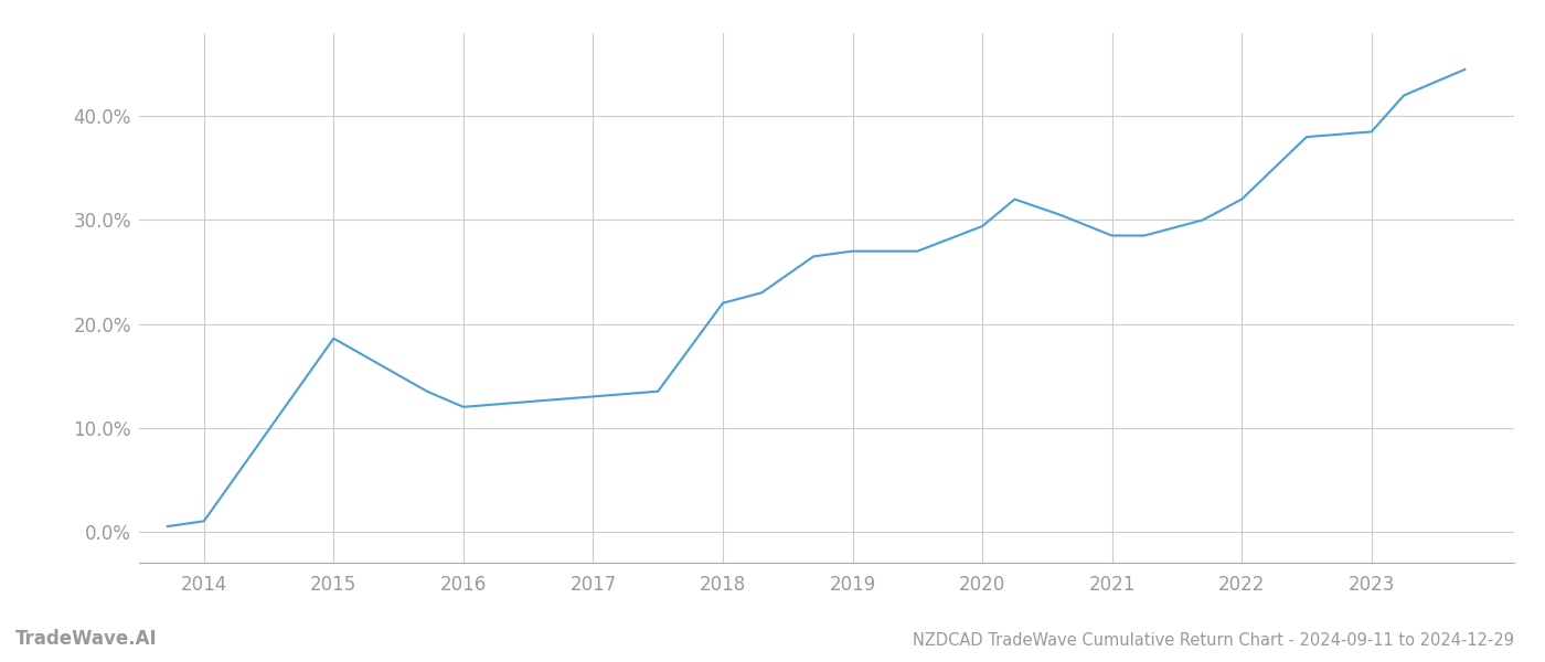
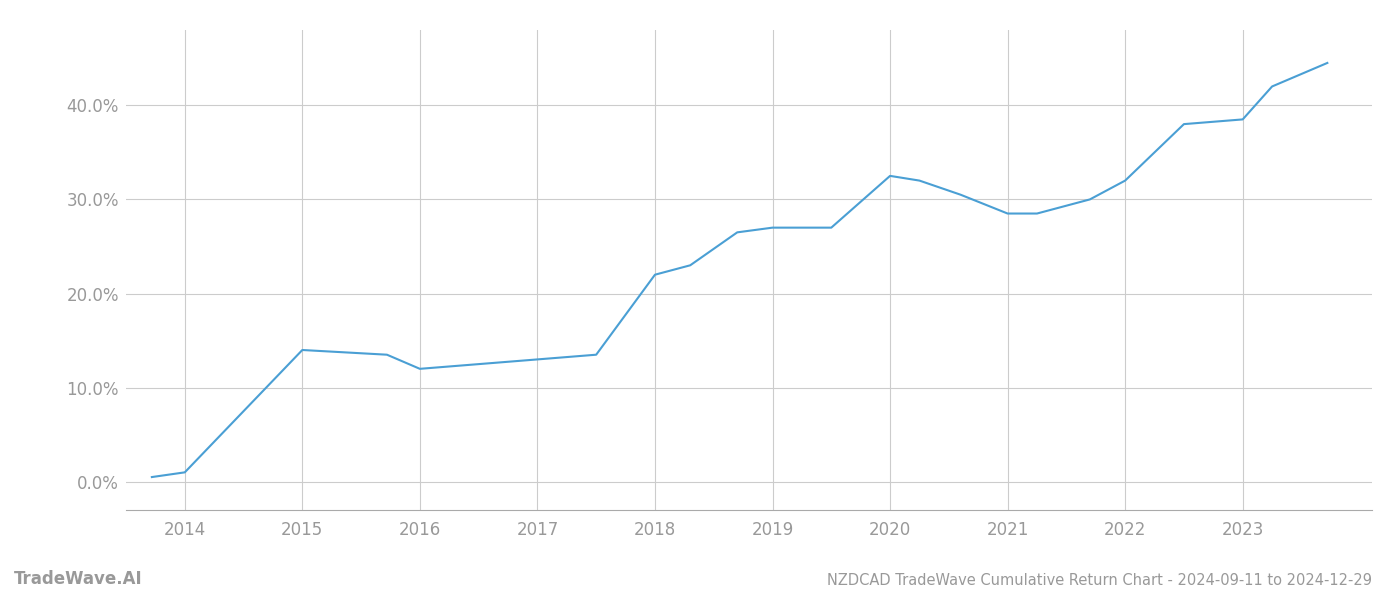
2015: 18.6% -> 14.0%
2020: 29.4% -> 32.5%
